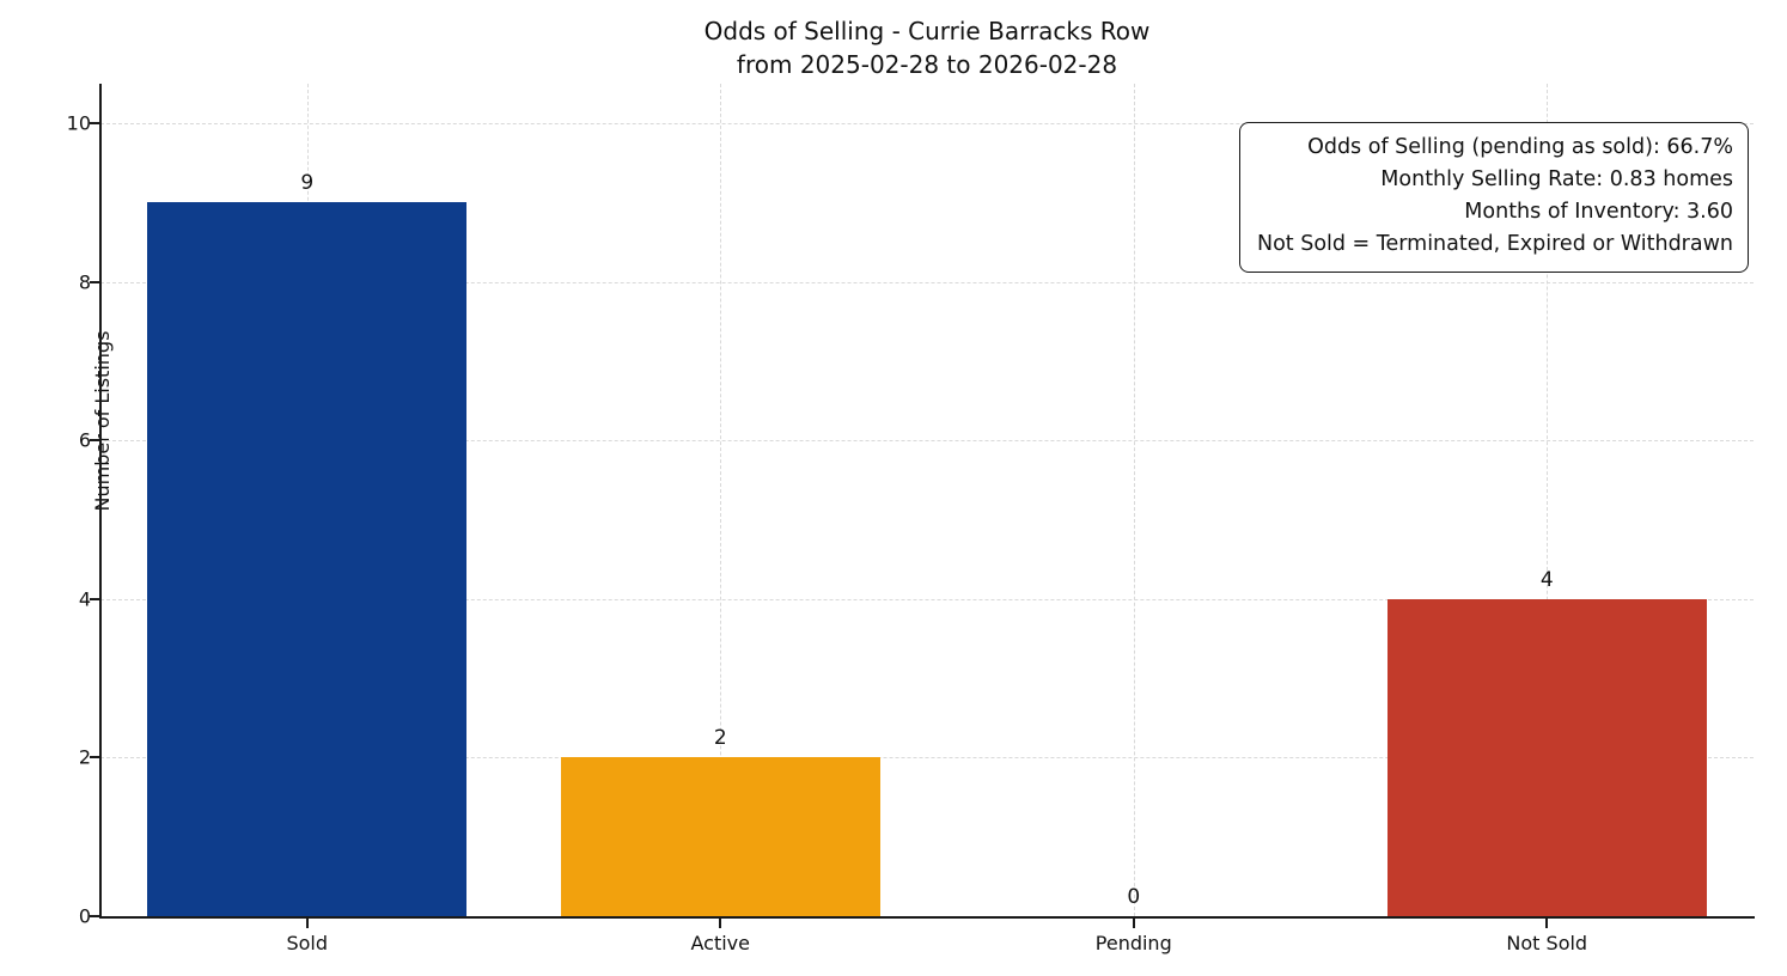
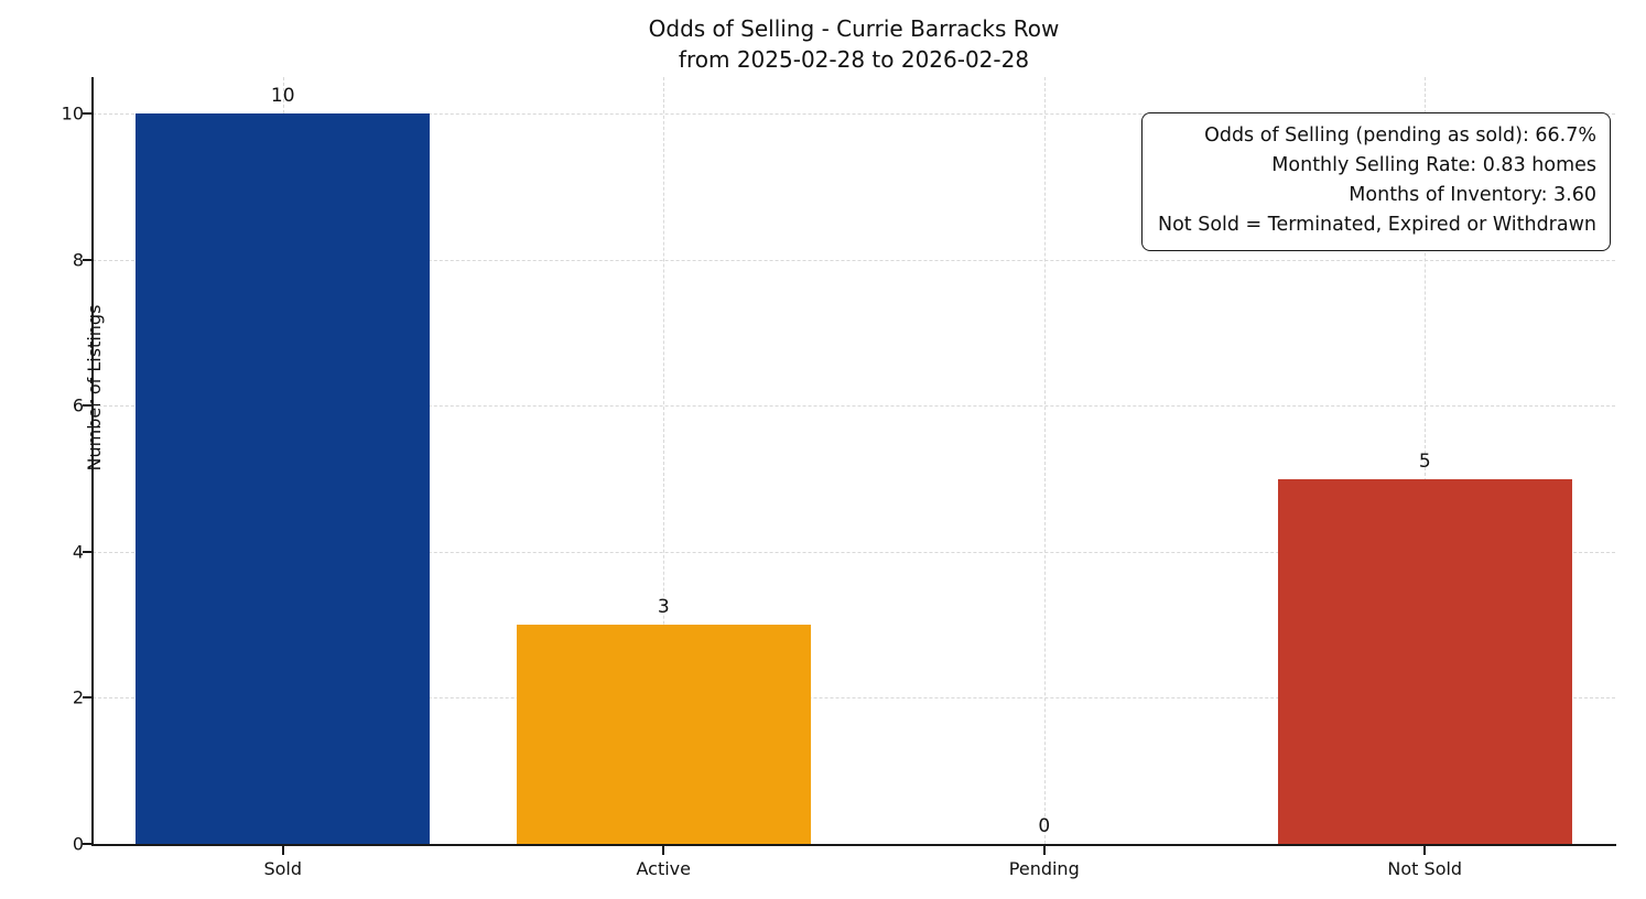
Sold: 9 -> 10
Active: 2 -> 3
Not Sold: 4 -> 5
